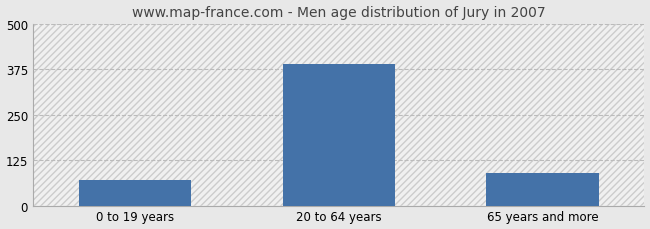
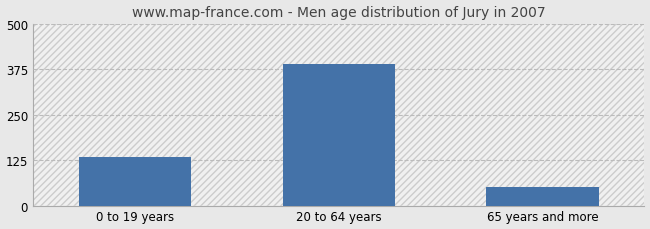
0 to 19 years: 70 -> 135
65 years and more: 90 -> 50
